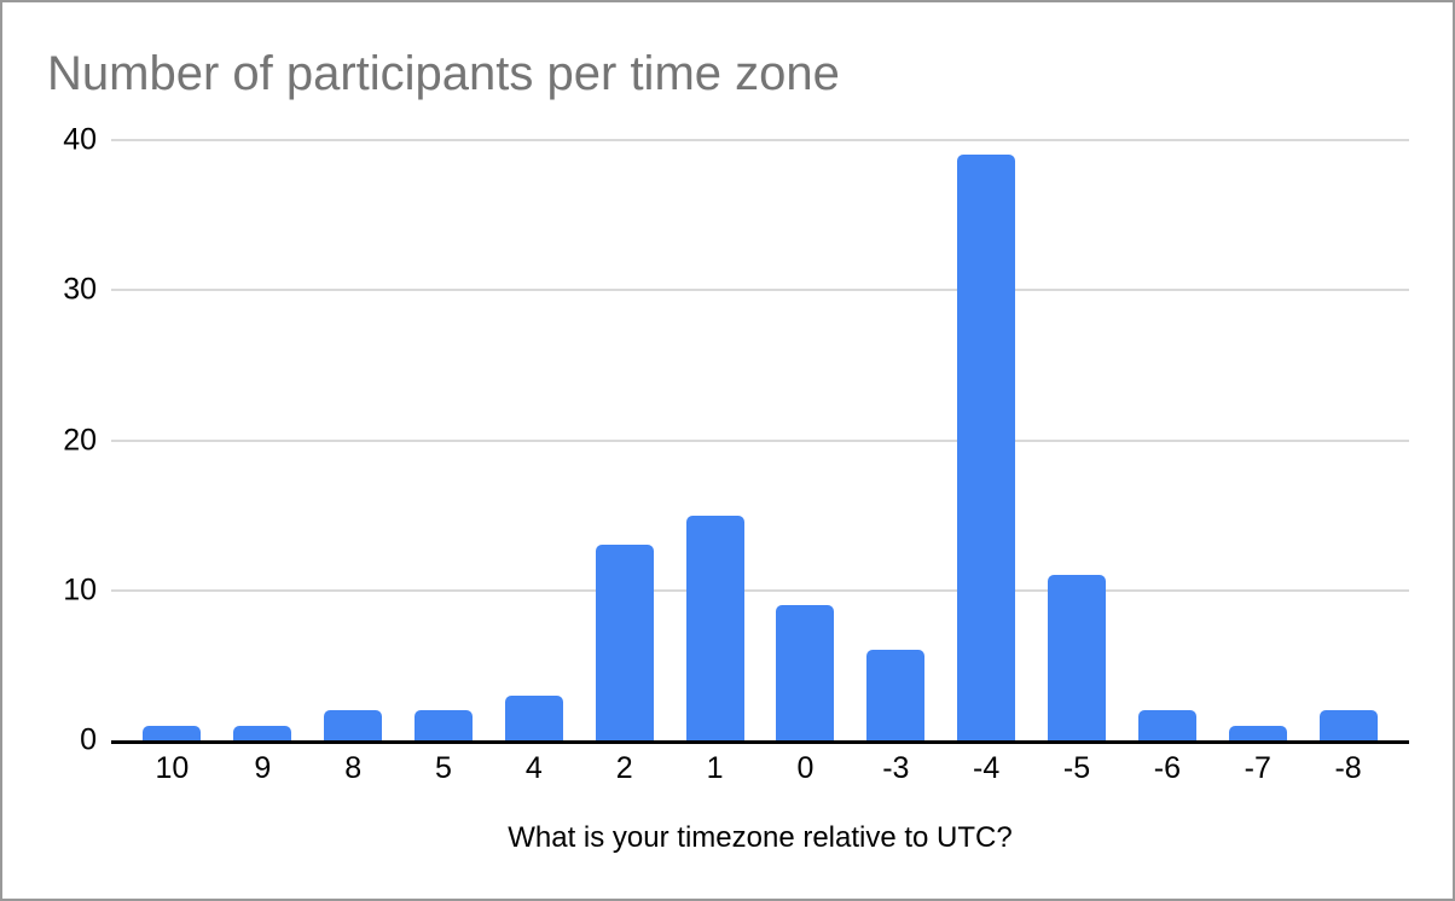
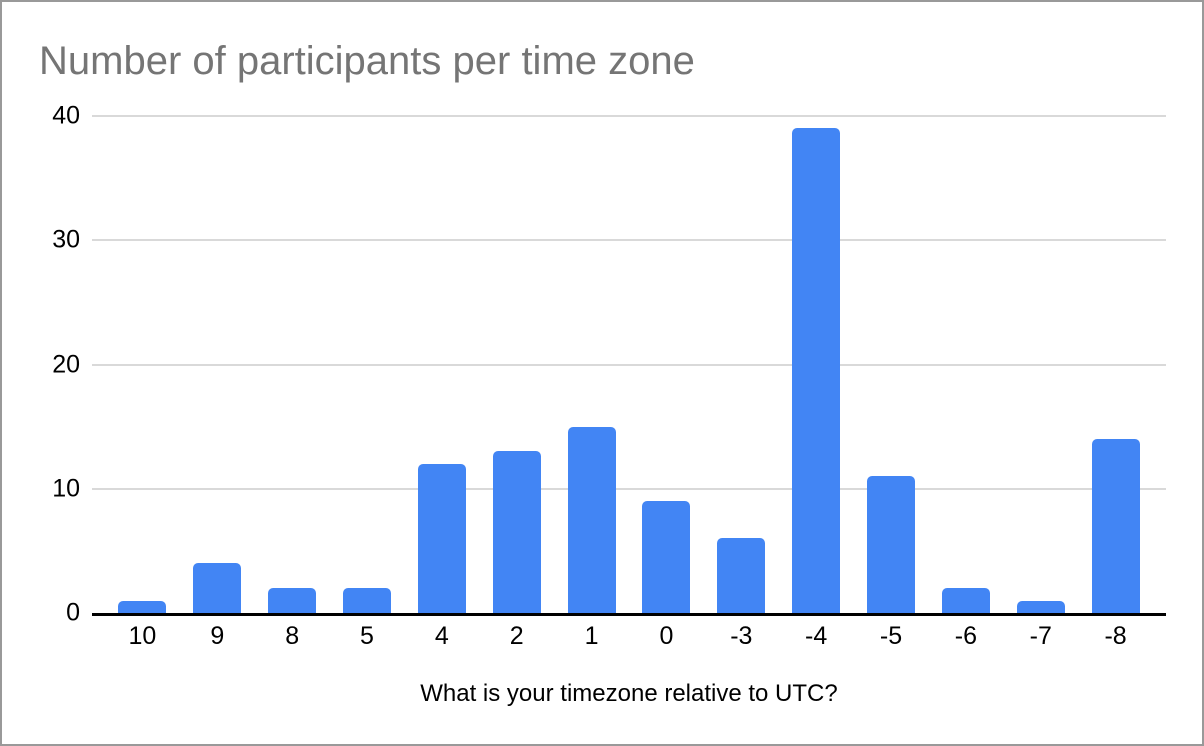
9: 1 -> 4
4: 3 -> 12
-8: 2 -> 14
